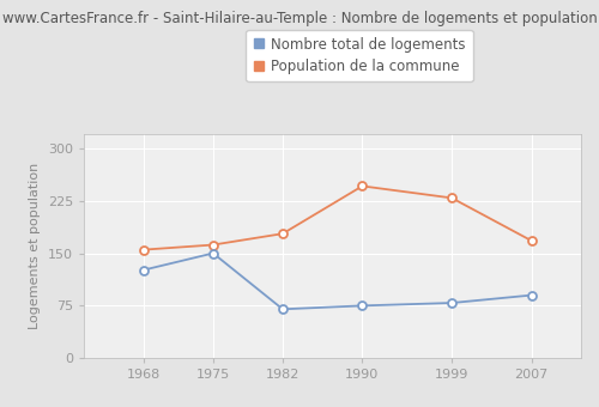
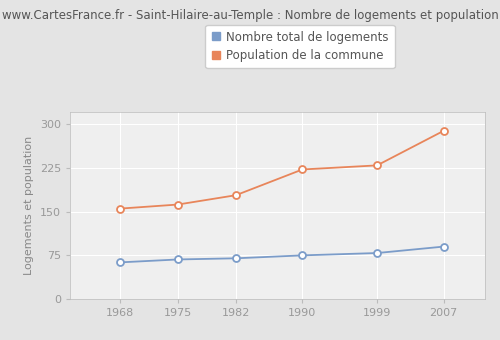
Nombre total de logements/1968: 126 -> 63
Nombre total de logements/1975: 150 -> 68
Population de la commune/1990: 246 -> 222
Population de la commune/2007: 168 -> 288
